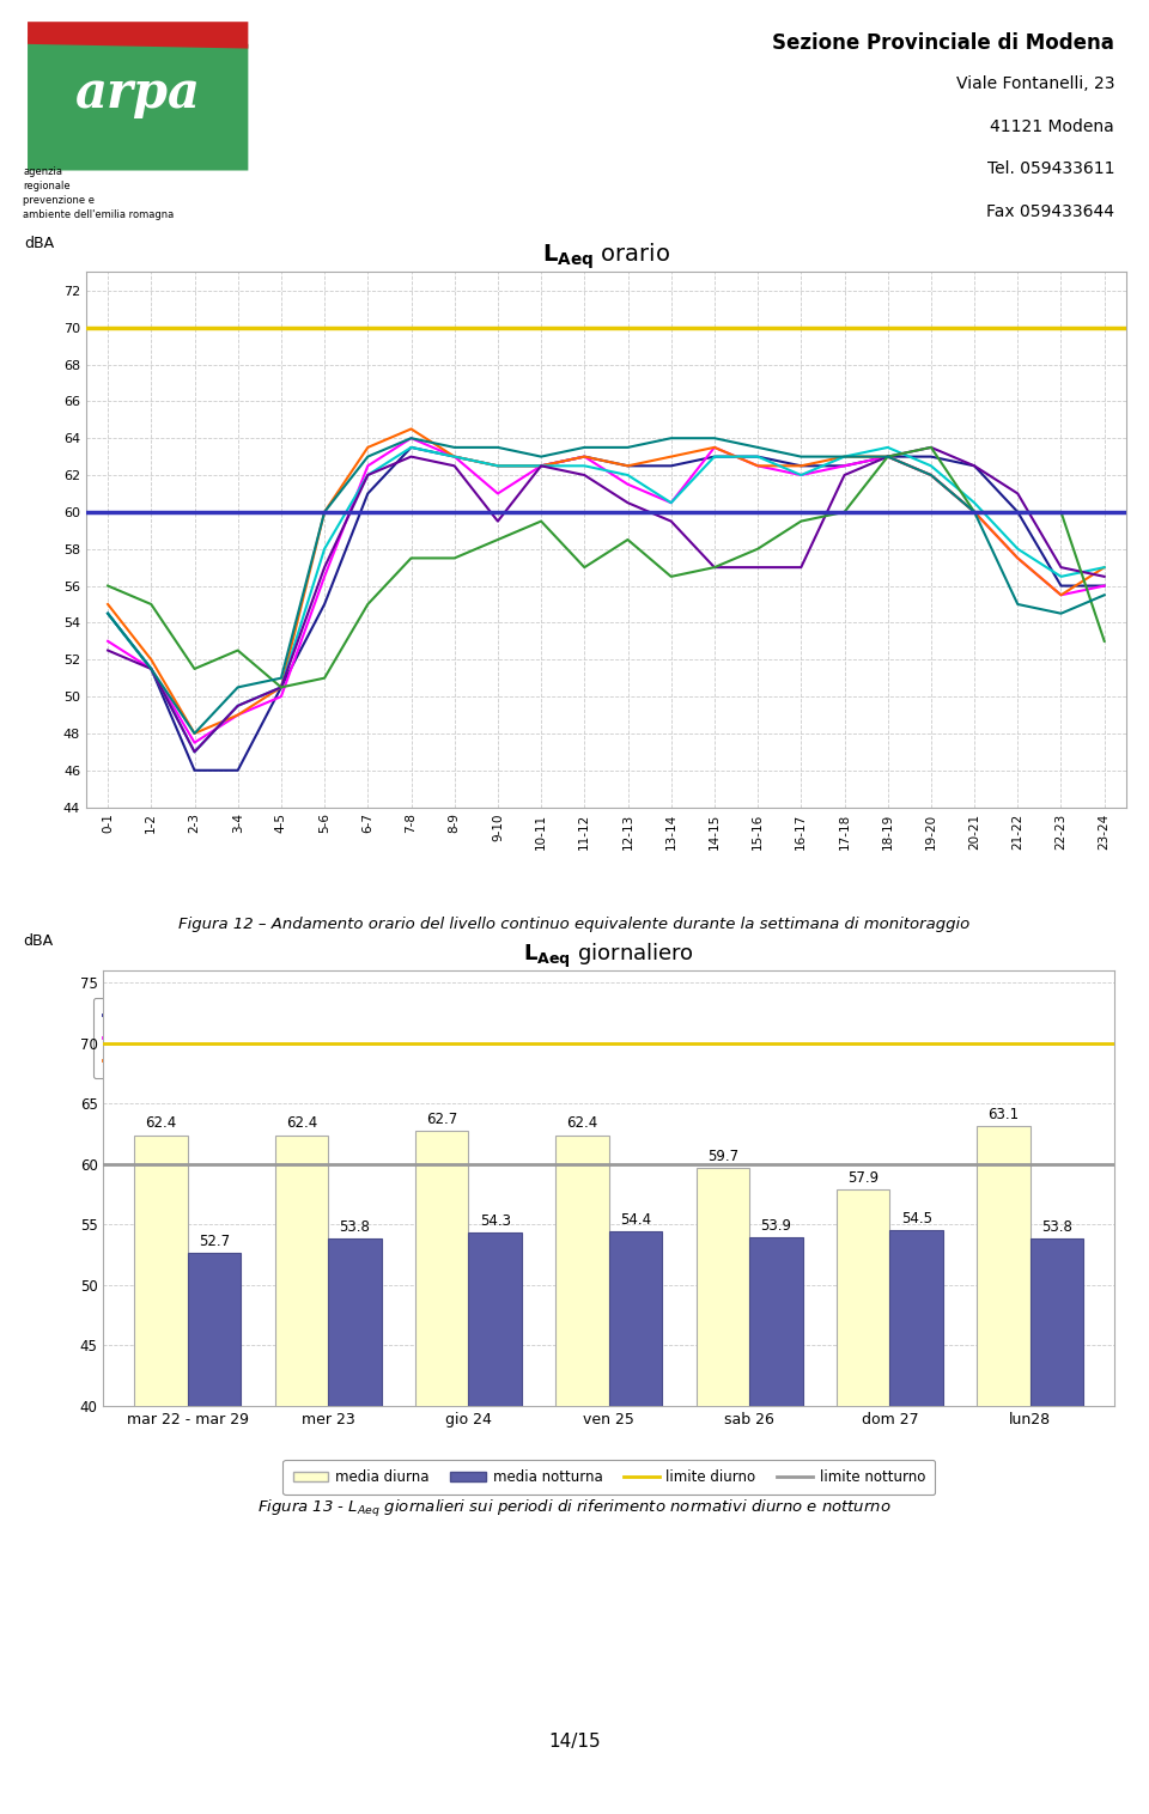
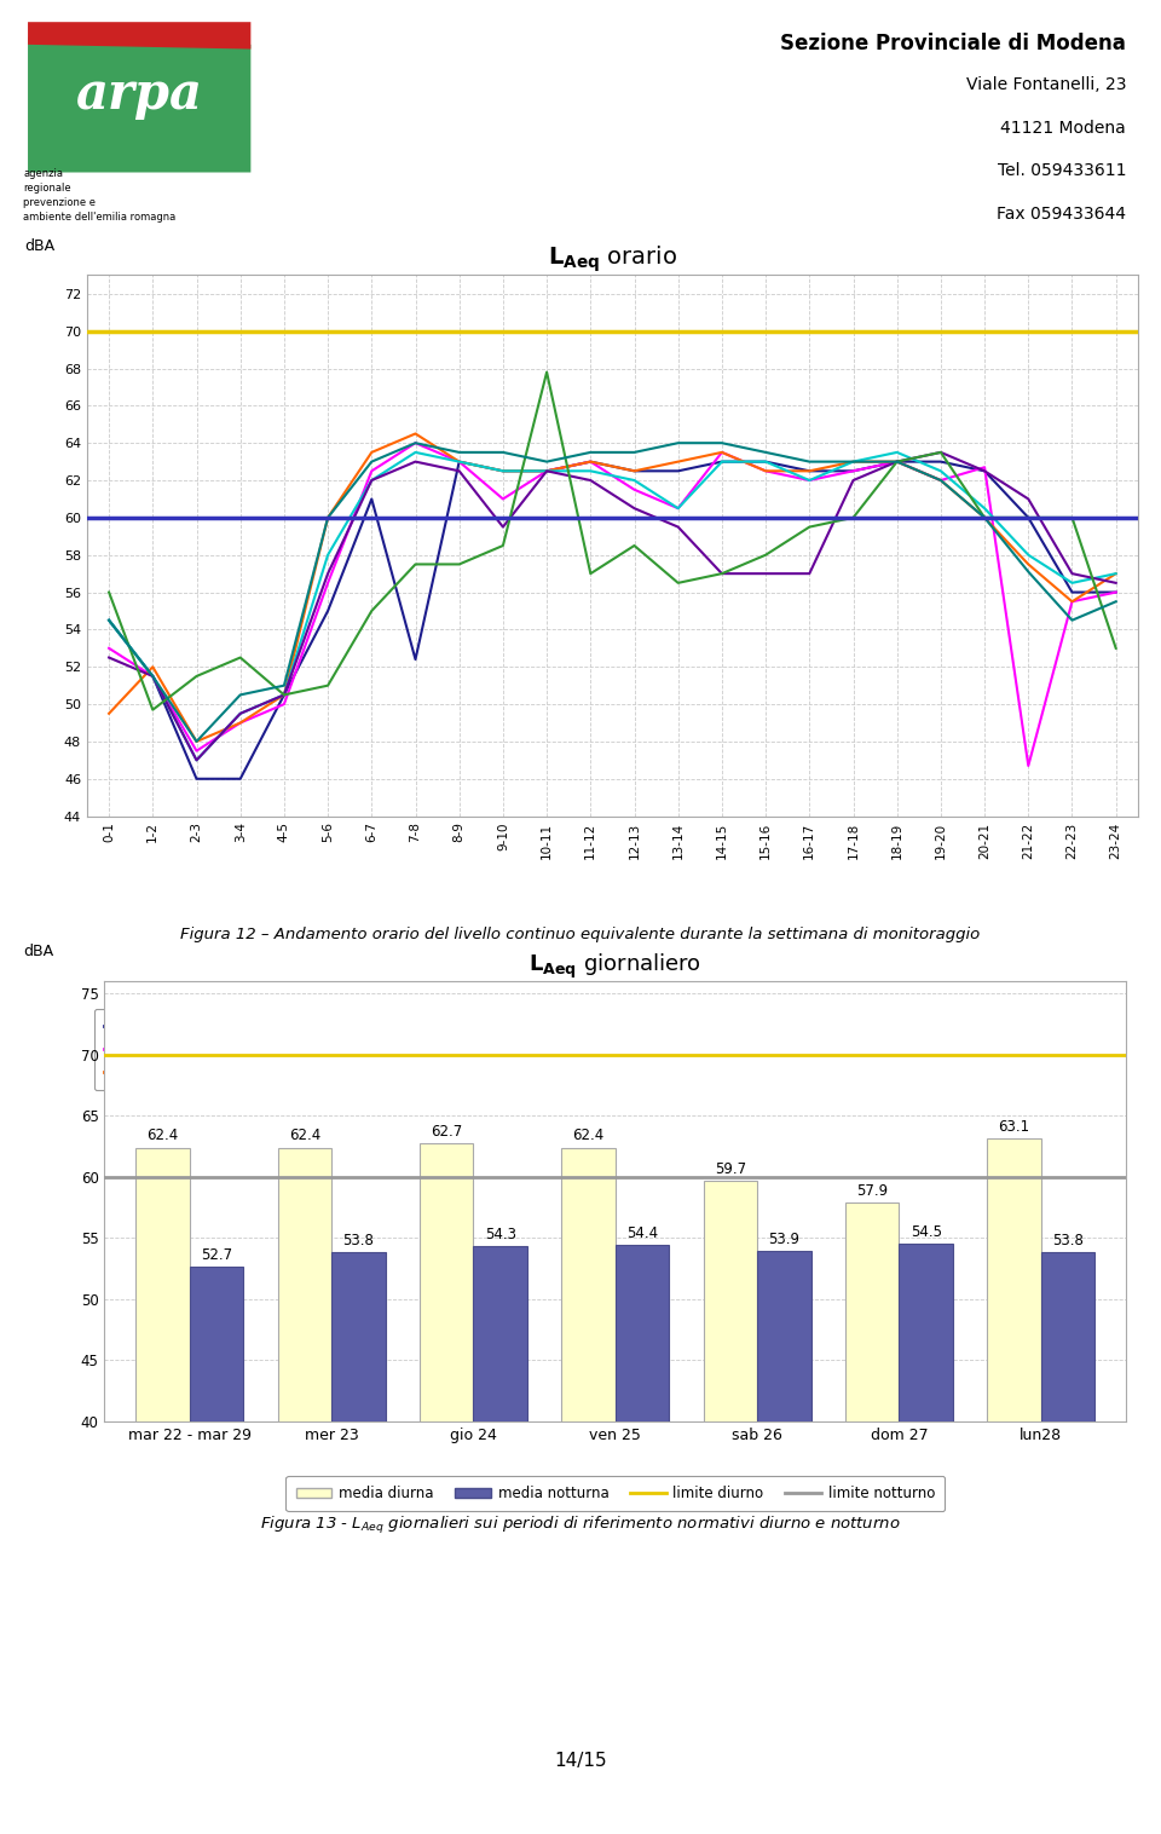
gio 24/0-1: 55.0 -> 49.5
dom 27/1-2: 55.0 -> 49.7
mar 22 - mar 29/7-8: 63.5 -> 52.4
dom 27/10-11: 59.5 -> 67.8
mer 23/20-21: 60.0 -> 62.7
mer 23/21-22: 57.5 -> 46.7
lun28/21-22: 55.0 -> 57.1
